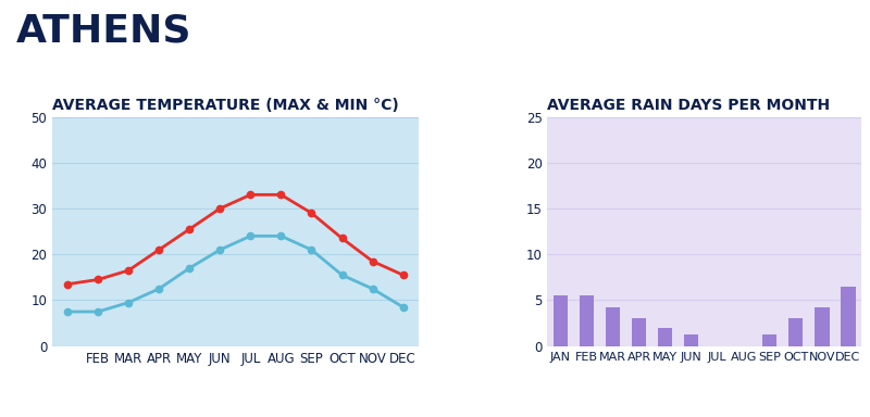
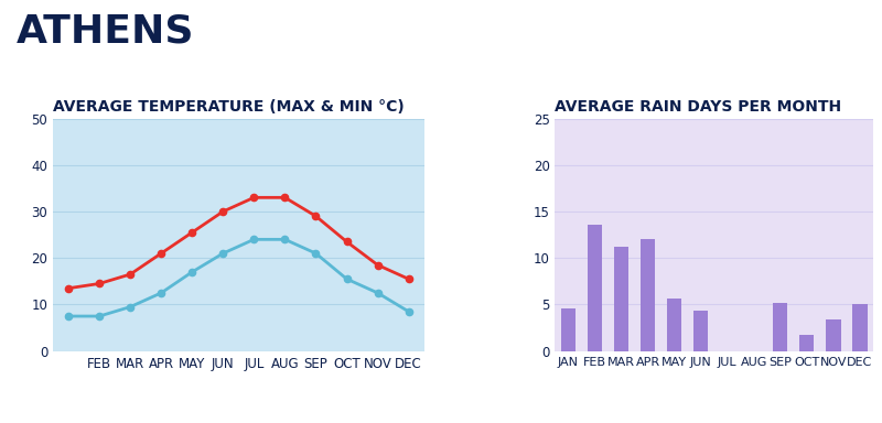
AVERAGE RAIN DAYS PER MONTH/JAN: 5.5 -> 4.6
AVERAGE RAIN DAYS PER MONTH/FEB: 5.5 -> 13.6
AVERAGE RAIN DAYS PER MONTH/MAR: 4.2 -> 11.2
AVERAGE RAIN DAYS PER MONTH/APR: 3.0 -> 12.0
AVERAGE RAIN DAYS PER MONTH/MAY: 2.0 -> 5.6
AVERAGE RAIN DAYS PER MONTH/JUN: 1.3 -> 4.4
AVERAGE RAIN DAYS PER MONTH/SEP: 1.3 -> 5.2
AVERAGE RAIN DAYS PER MONTH/OCT: 3.0 -> 1.8
AVERAGE RAIN DAYS PER MONTH/NOV: 4.2 -> 3.4
AVERAGE RAIN DAYS PER MONTH/DEC: 6.5 -> 5.0
